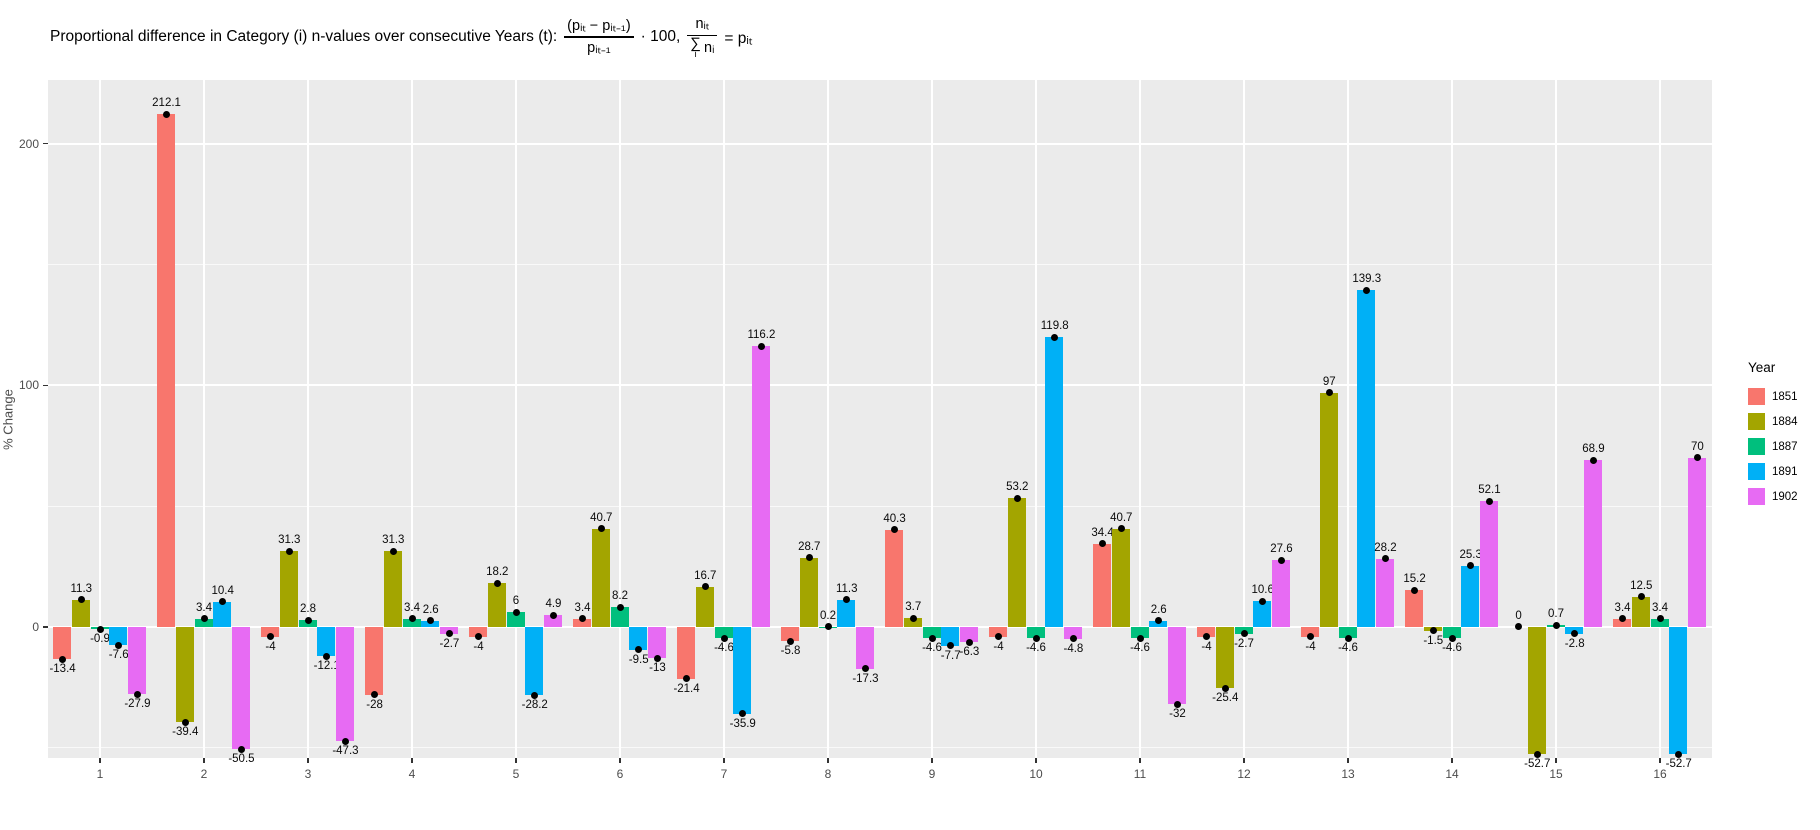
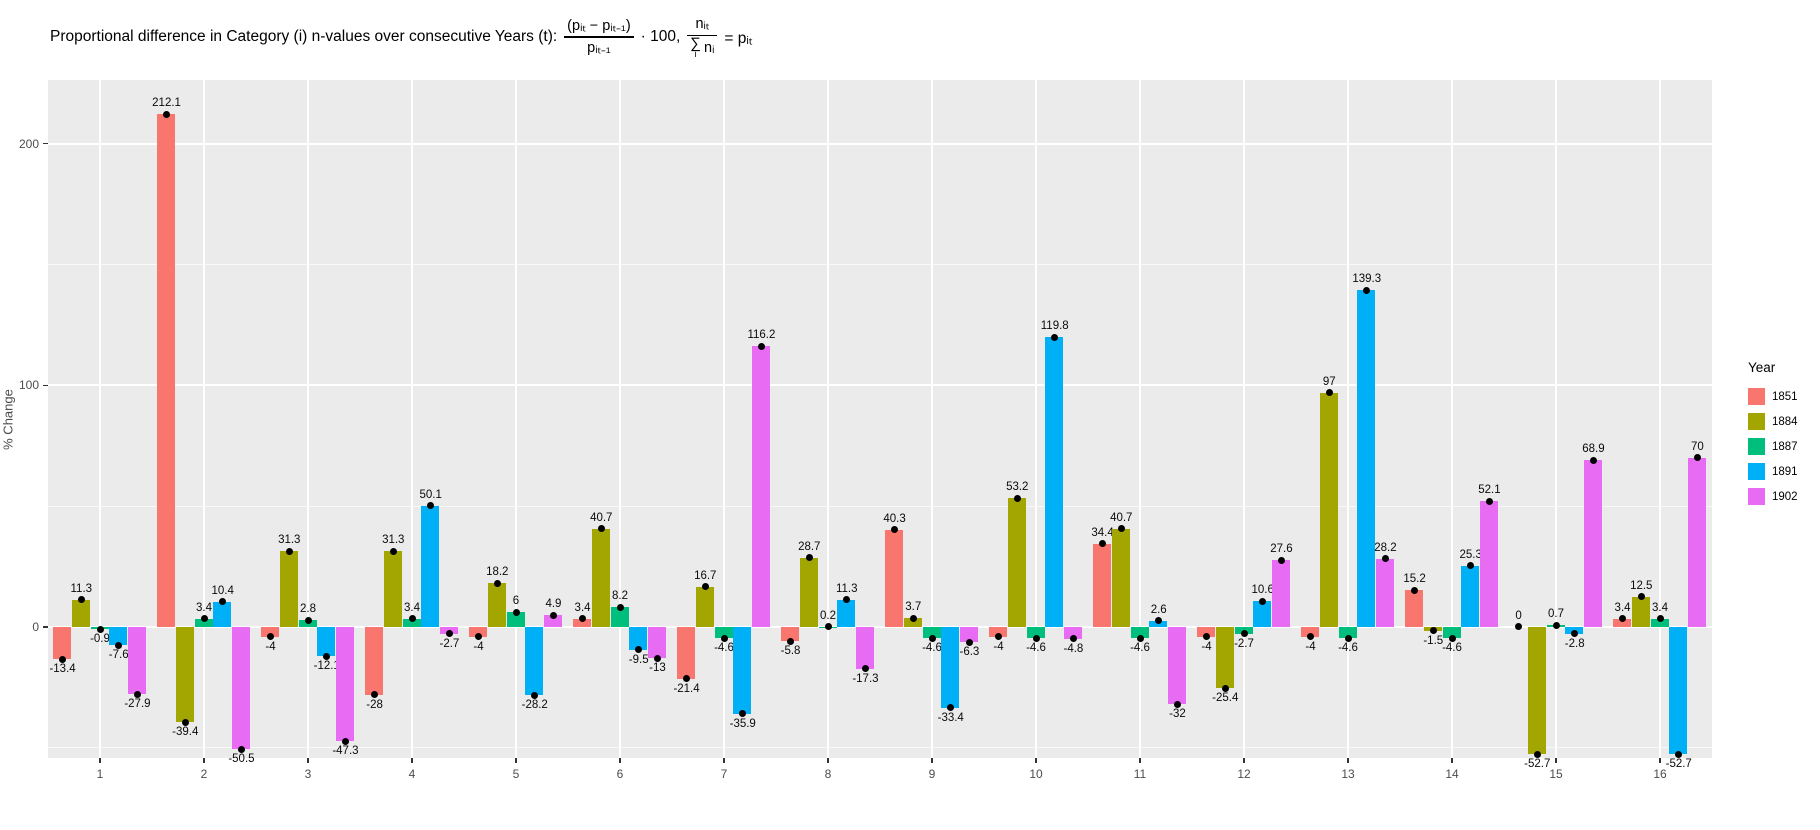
1891/4: 2.6 -> 50.1
1891/9: -7.7 -> -33.4
